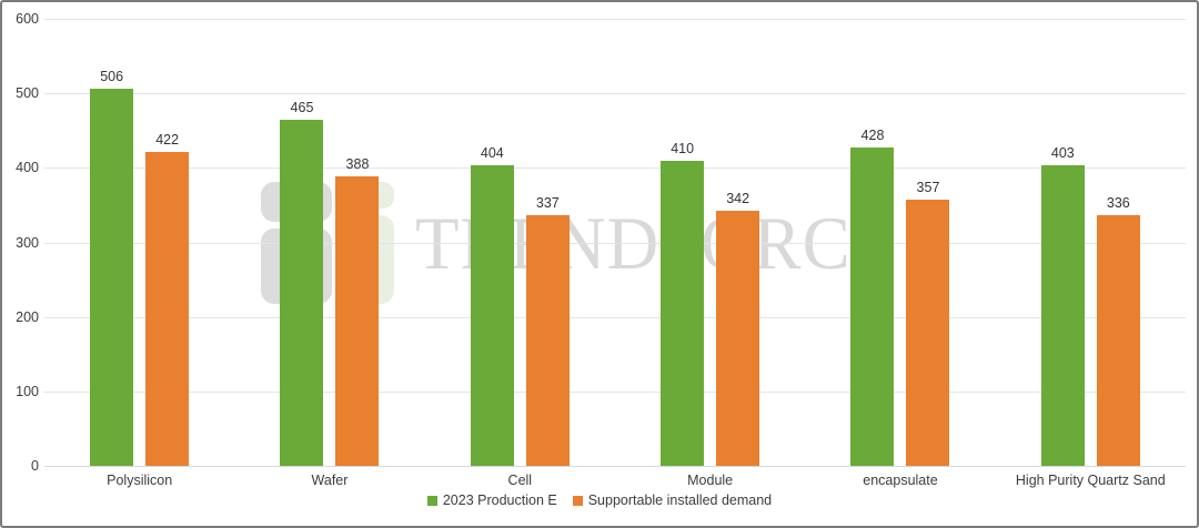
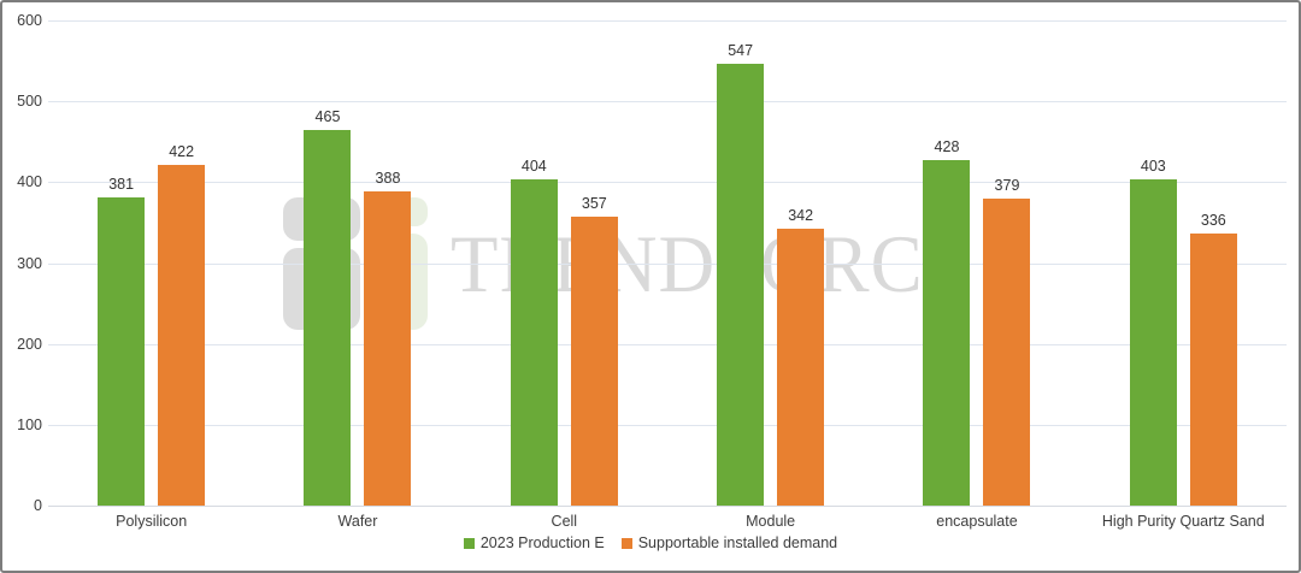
2023 Production E/Polysilicon: 506 -> 381
Supportable installed demand/Cell: 337 -> 357
2023 Production E/Module: 410 -> 547
Supportable installed demand/encapsulate: 357 -> 379
